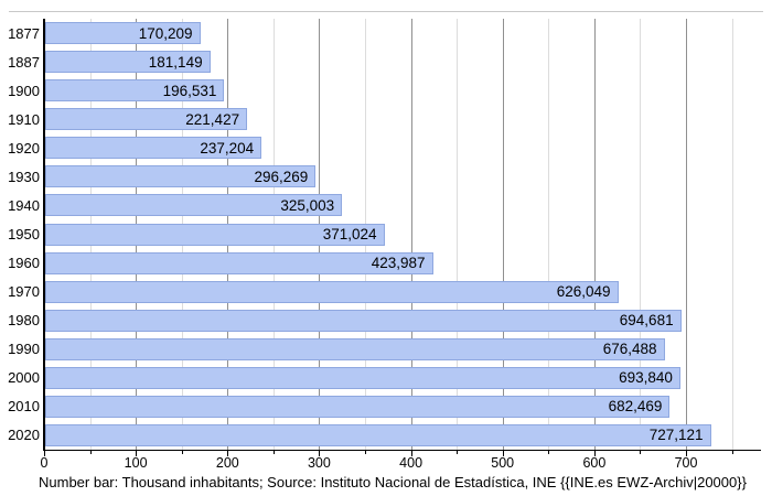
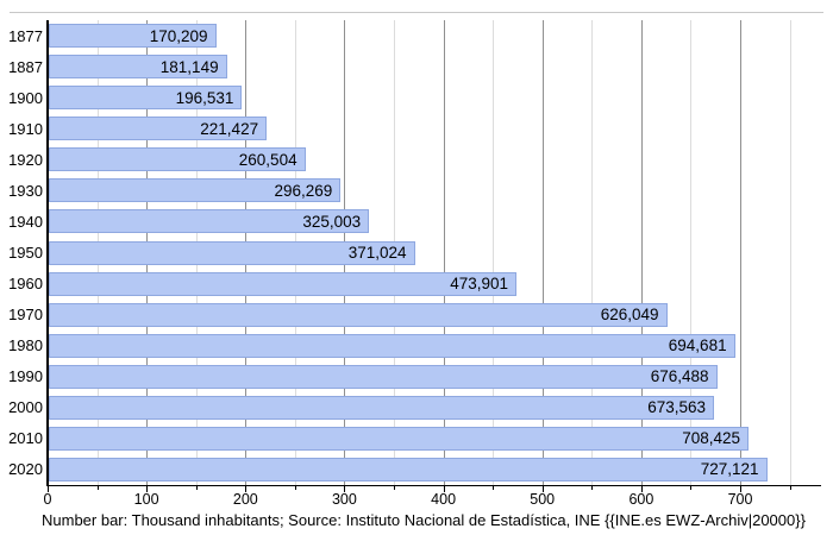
1920: 237,204 -> 260,504
1960: 423,987 -> 473,901
2000: 693,840 -> 673,563
2010: 682,469 -> 708,425
